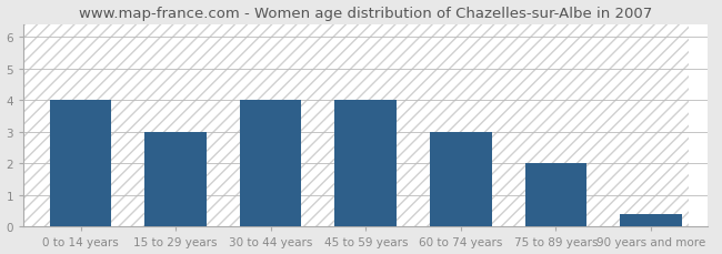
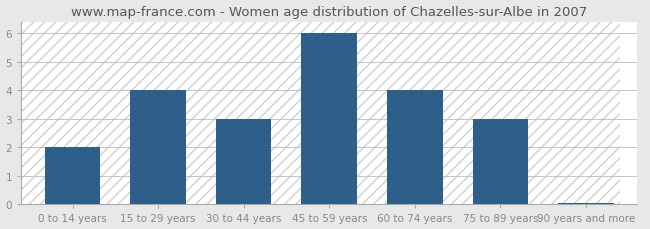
0 to 14 years: 4.00 -> 2.00
15 to 29 years: 3.00 -> 4.00
30 to 44 years: 4.00 -> 3.00
45 to 59 years: 4.00 -> 6.00
60 to 74 years: 3.00 -> 4.00
75 to 89 years: 2.00 -> 3.00
90 years and more: 0.40 -> 0.05
